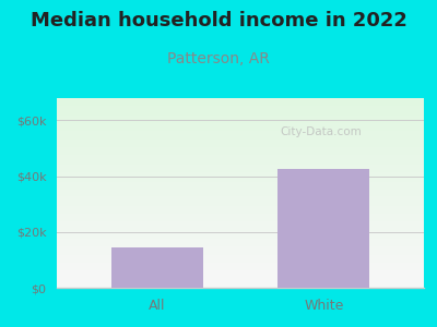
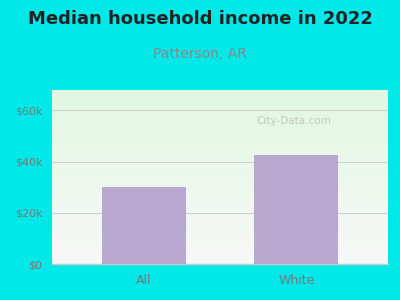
All: $14.5k -> $30.0k
